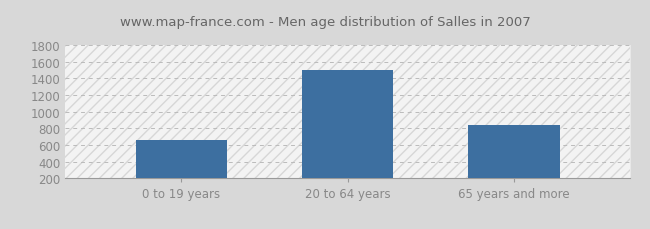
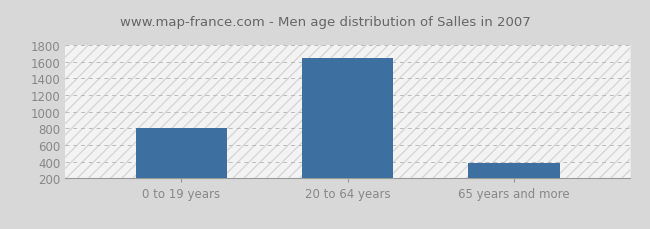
0 to 19 years: 660 -> 800
20 to 64 years: 1500 -> 1640
65 years and more: 840 -> 390
